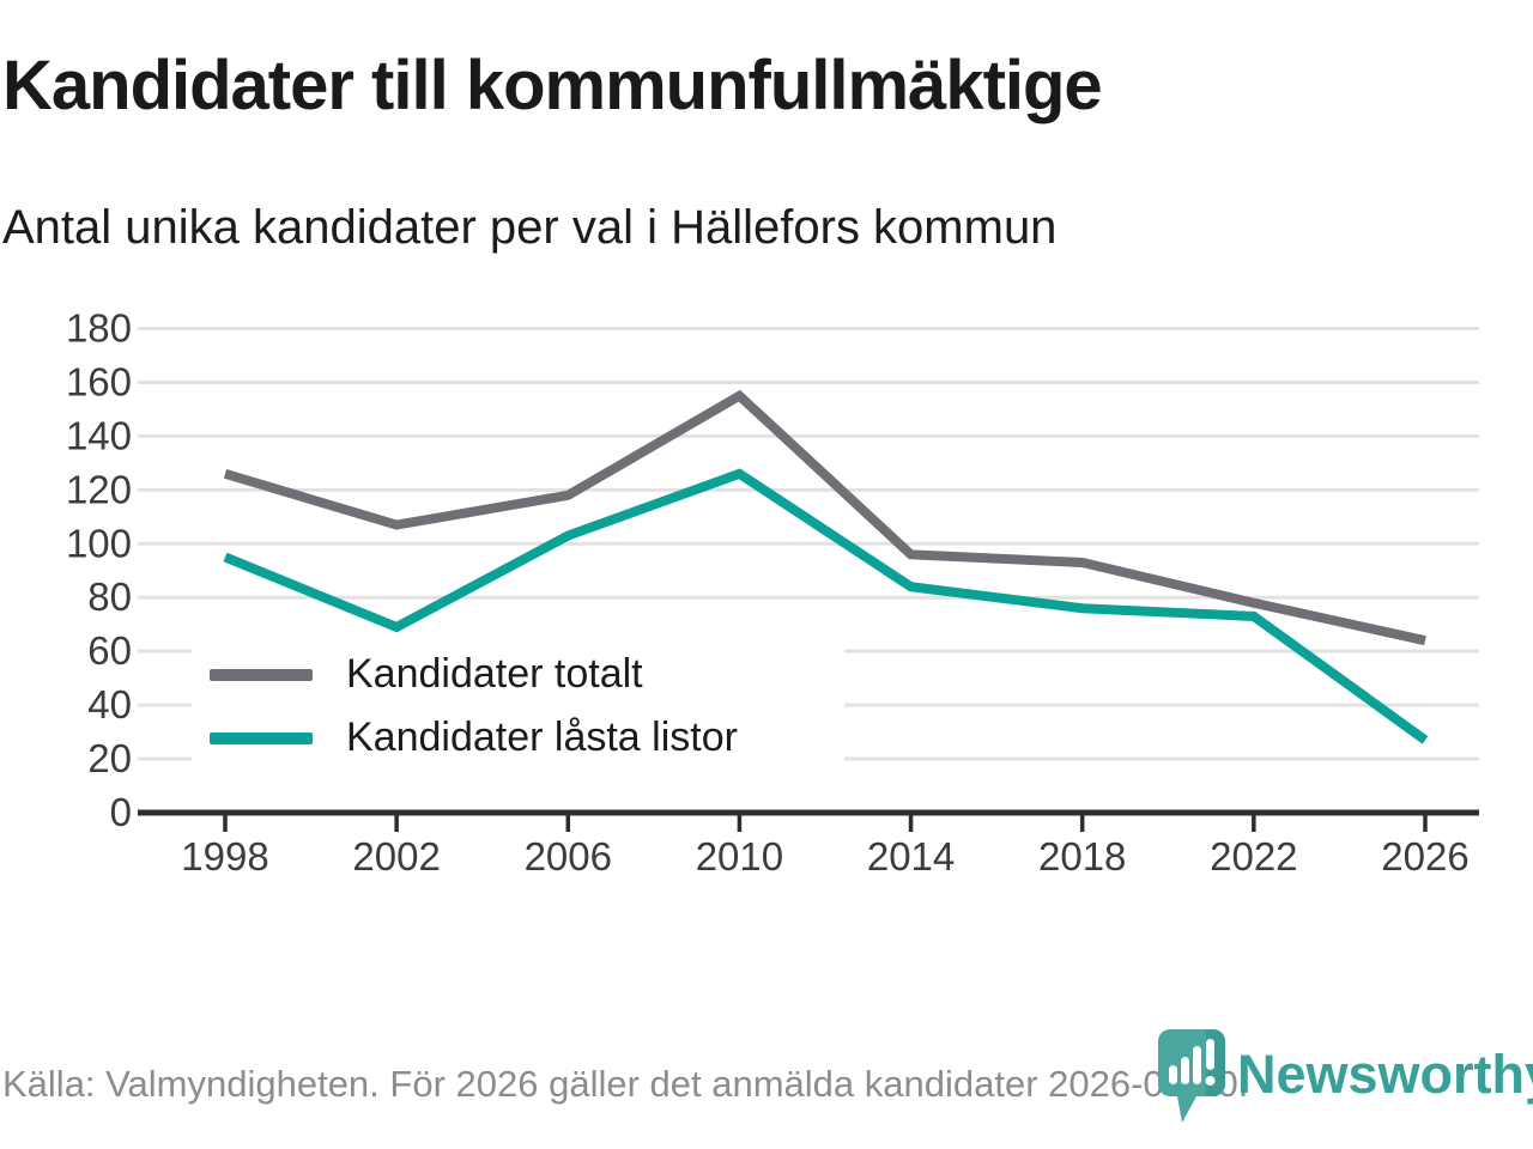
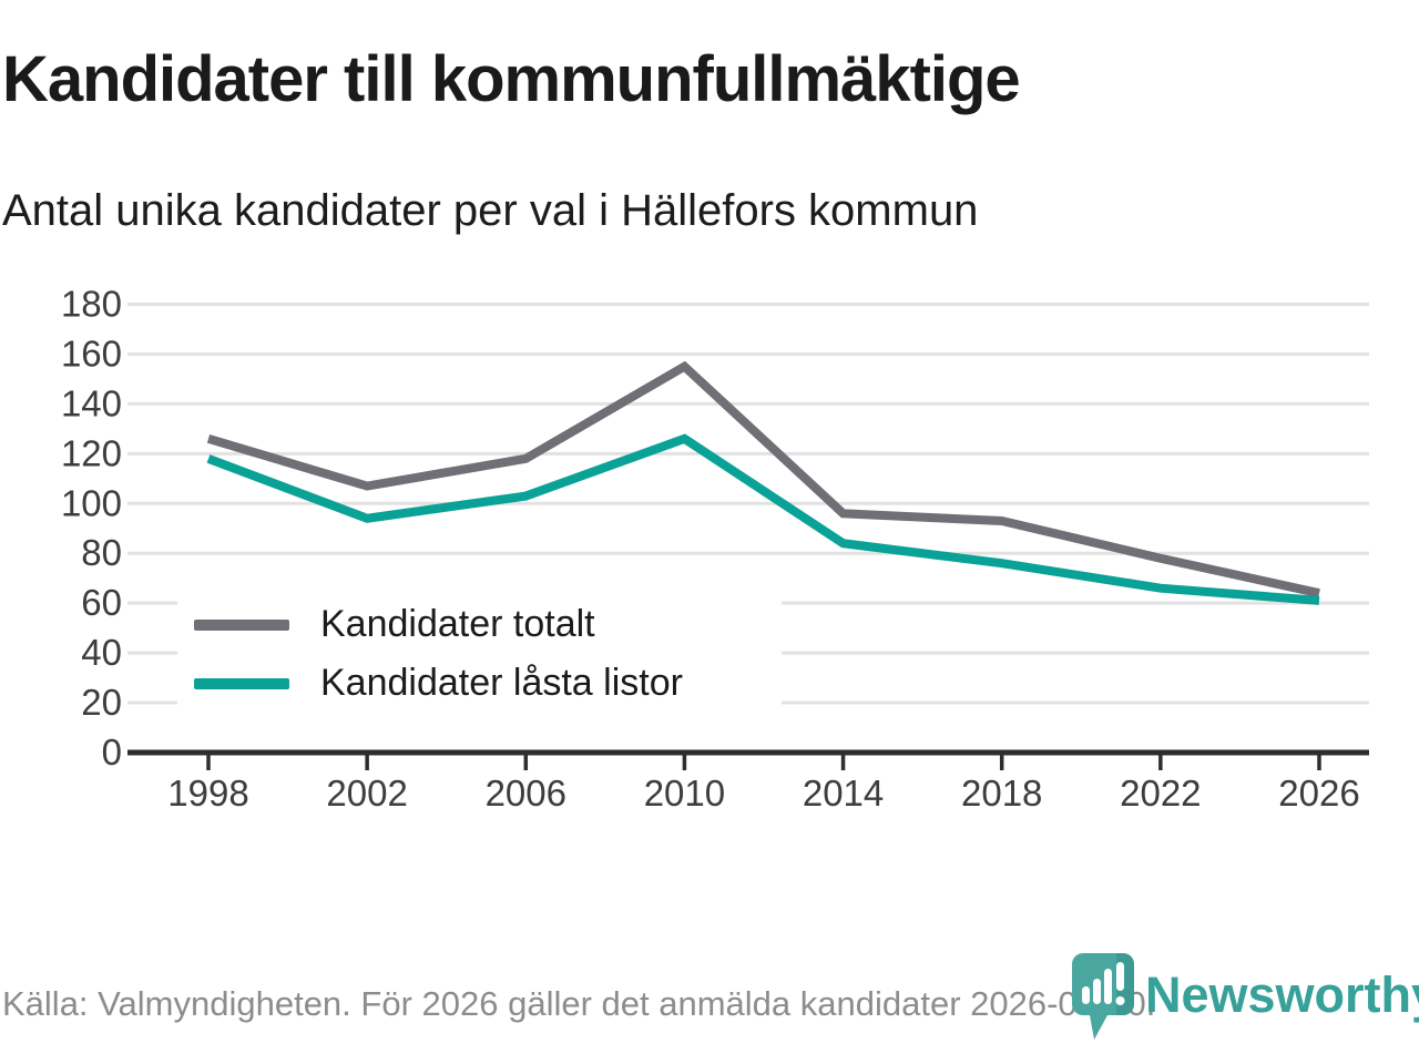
Kandidater låsta listor/1998: 95 -> 118
Kandidater låsta listor/2002: 69 -> 94
Kandidater låsta listor/2022: 73 -> 66
Kandidater låsta listor/2026: 27 -> 61
